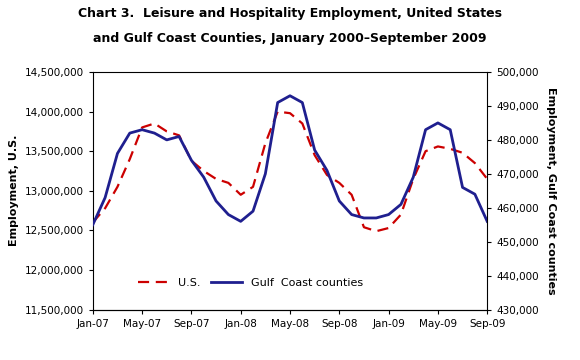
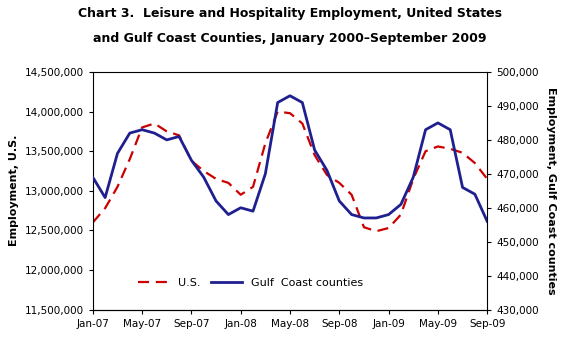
Gulf Coast counties/Jan-07: 455,000 -> 469,000
Gulf Coast counties/Jan-08: 456,000 -> 460,000
